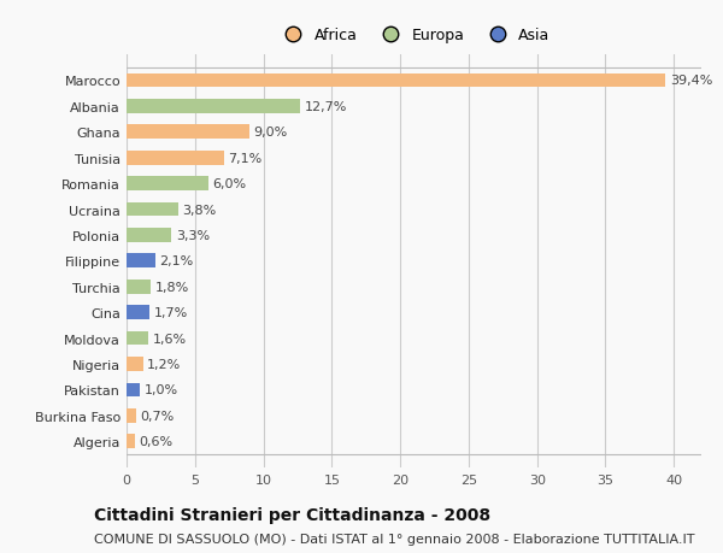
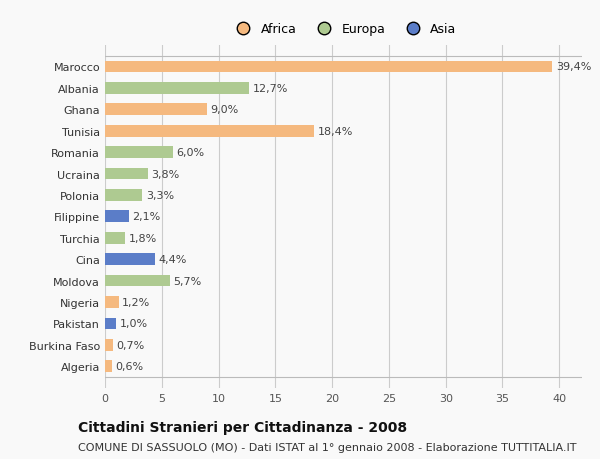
Tunisia: 7,1% -> 18,4%
Cina: 1,7% -> 4,4%
Moldova: 1,6% -> 5,7%
